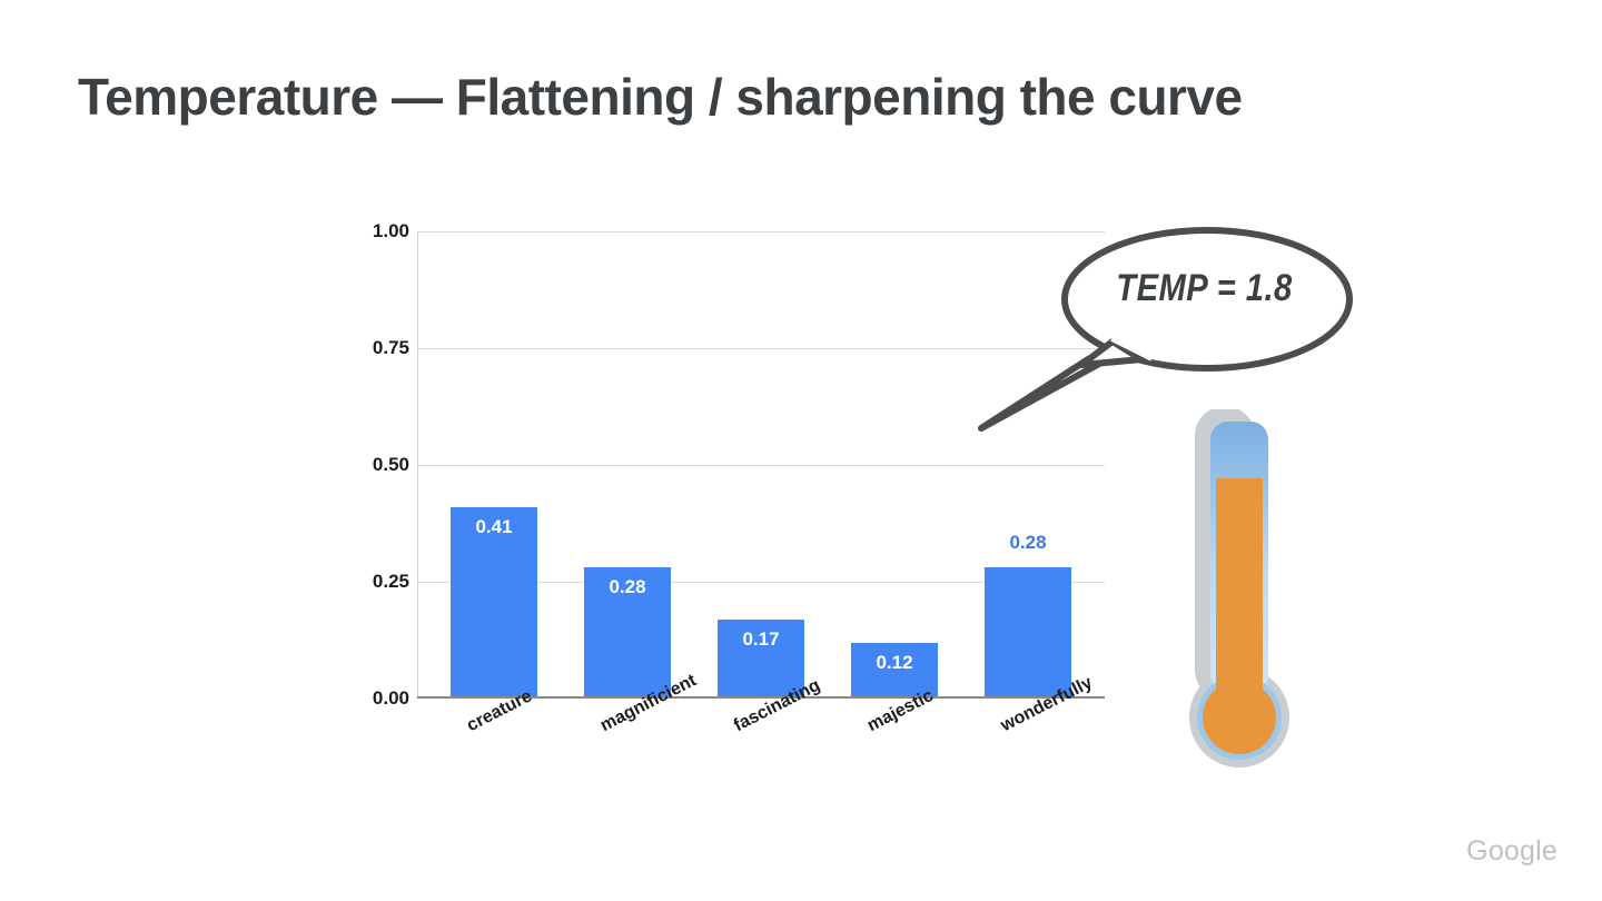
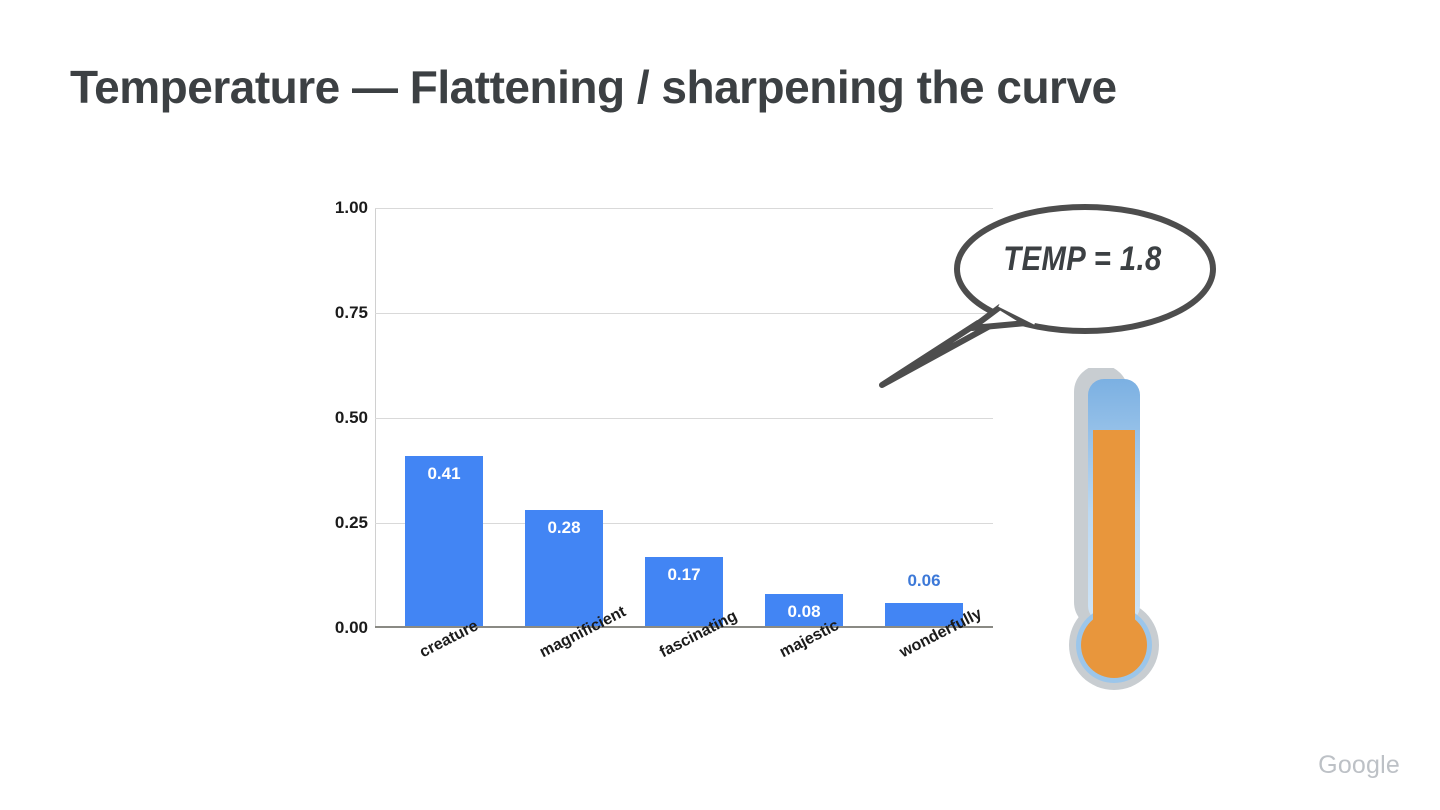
majestic: 0.12 -> 0.08
wonderfully: 0.28 -> 0.06
